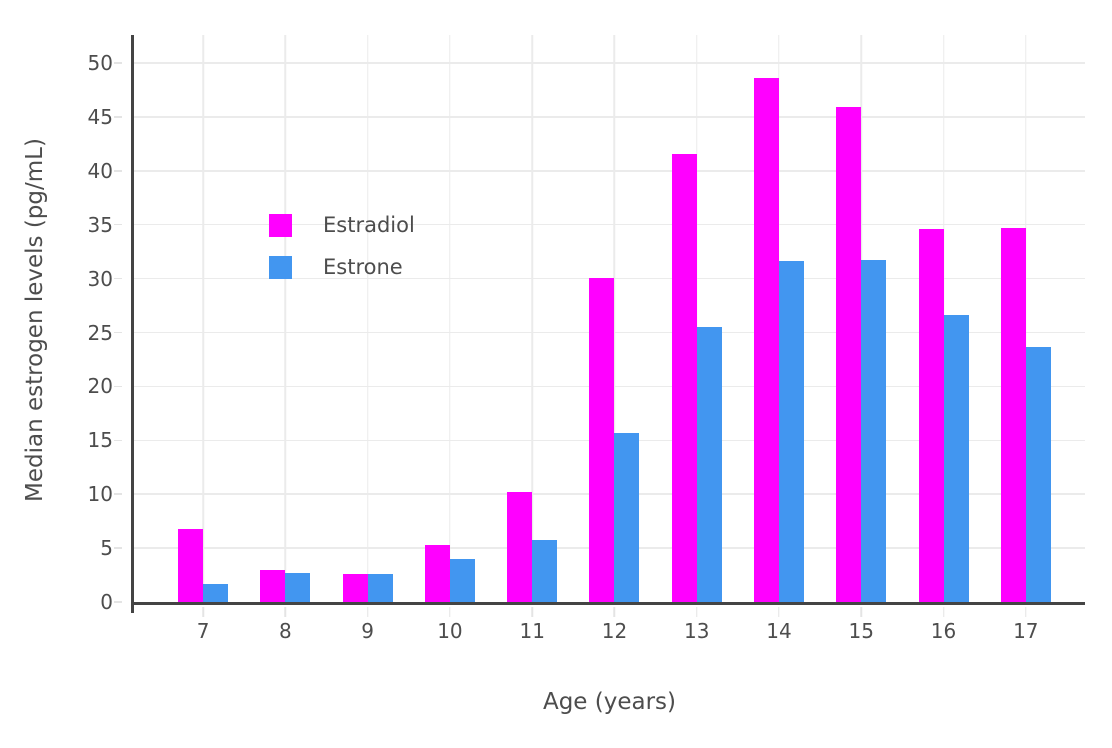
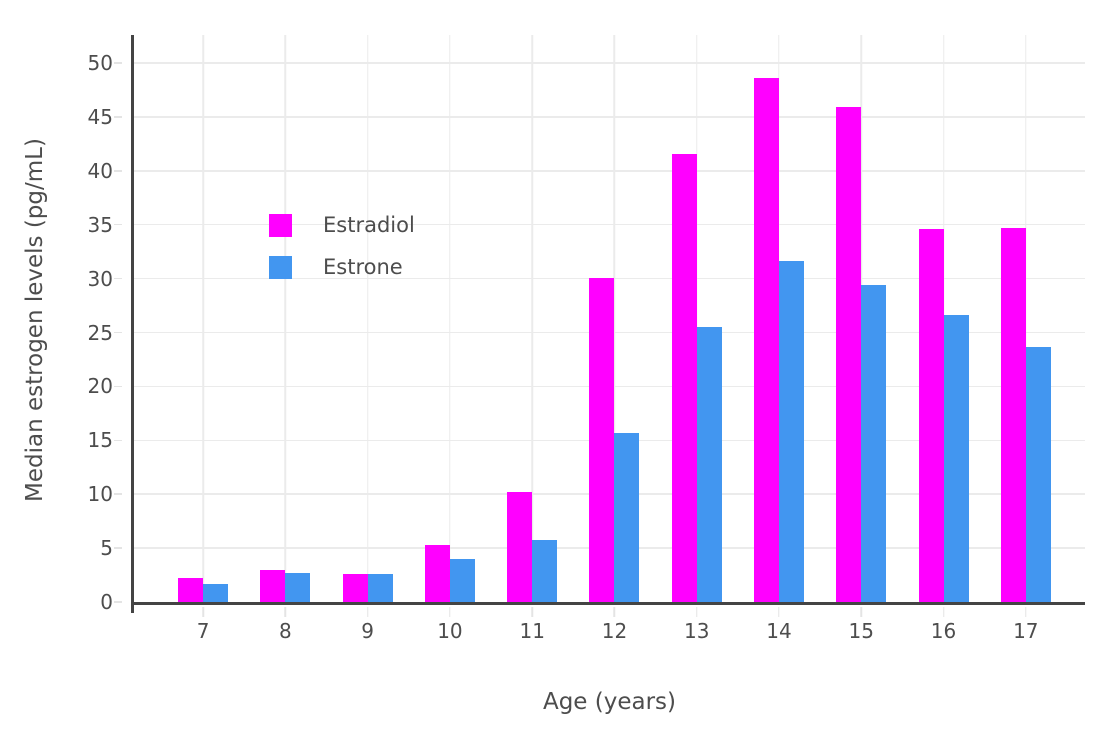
Estradiol/7: 6.8 -> 2.2
Estrone/15: 31.7 -> 29.4
